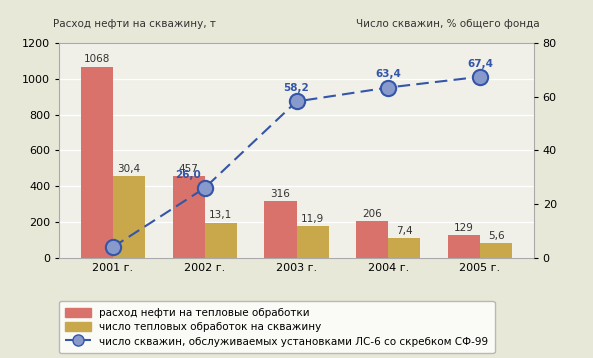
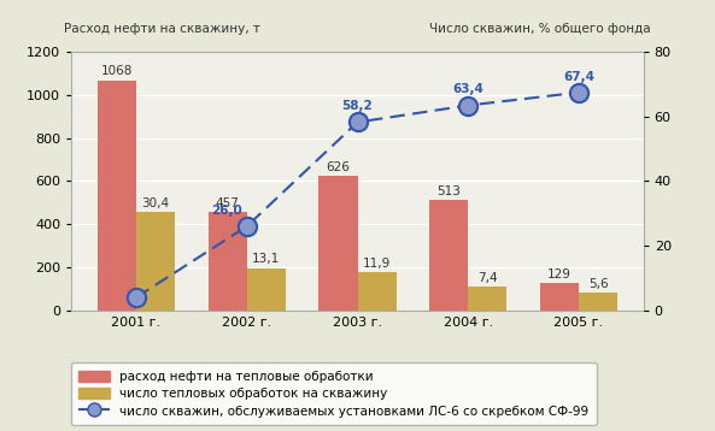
расход нефти на тепловые обработки/2003 г.: 316 -> 626
расход нефти на тепловые обработки/2004 г.: 206 -> 513
